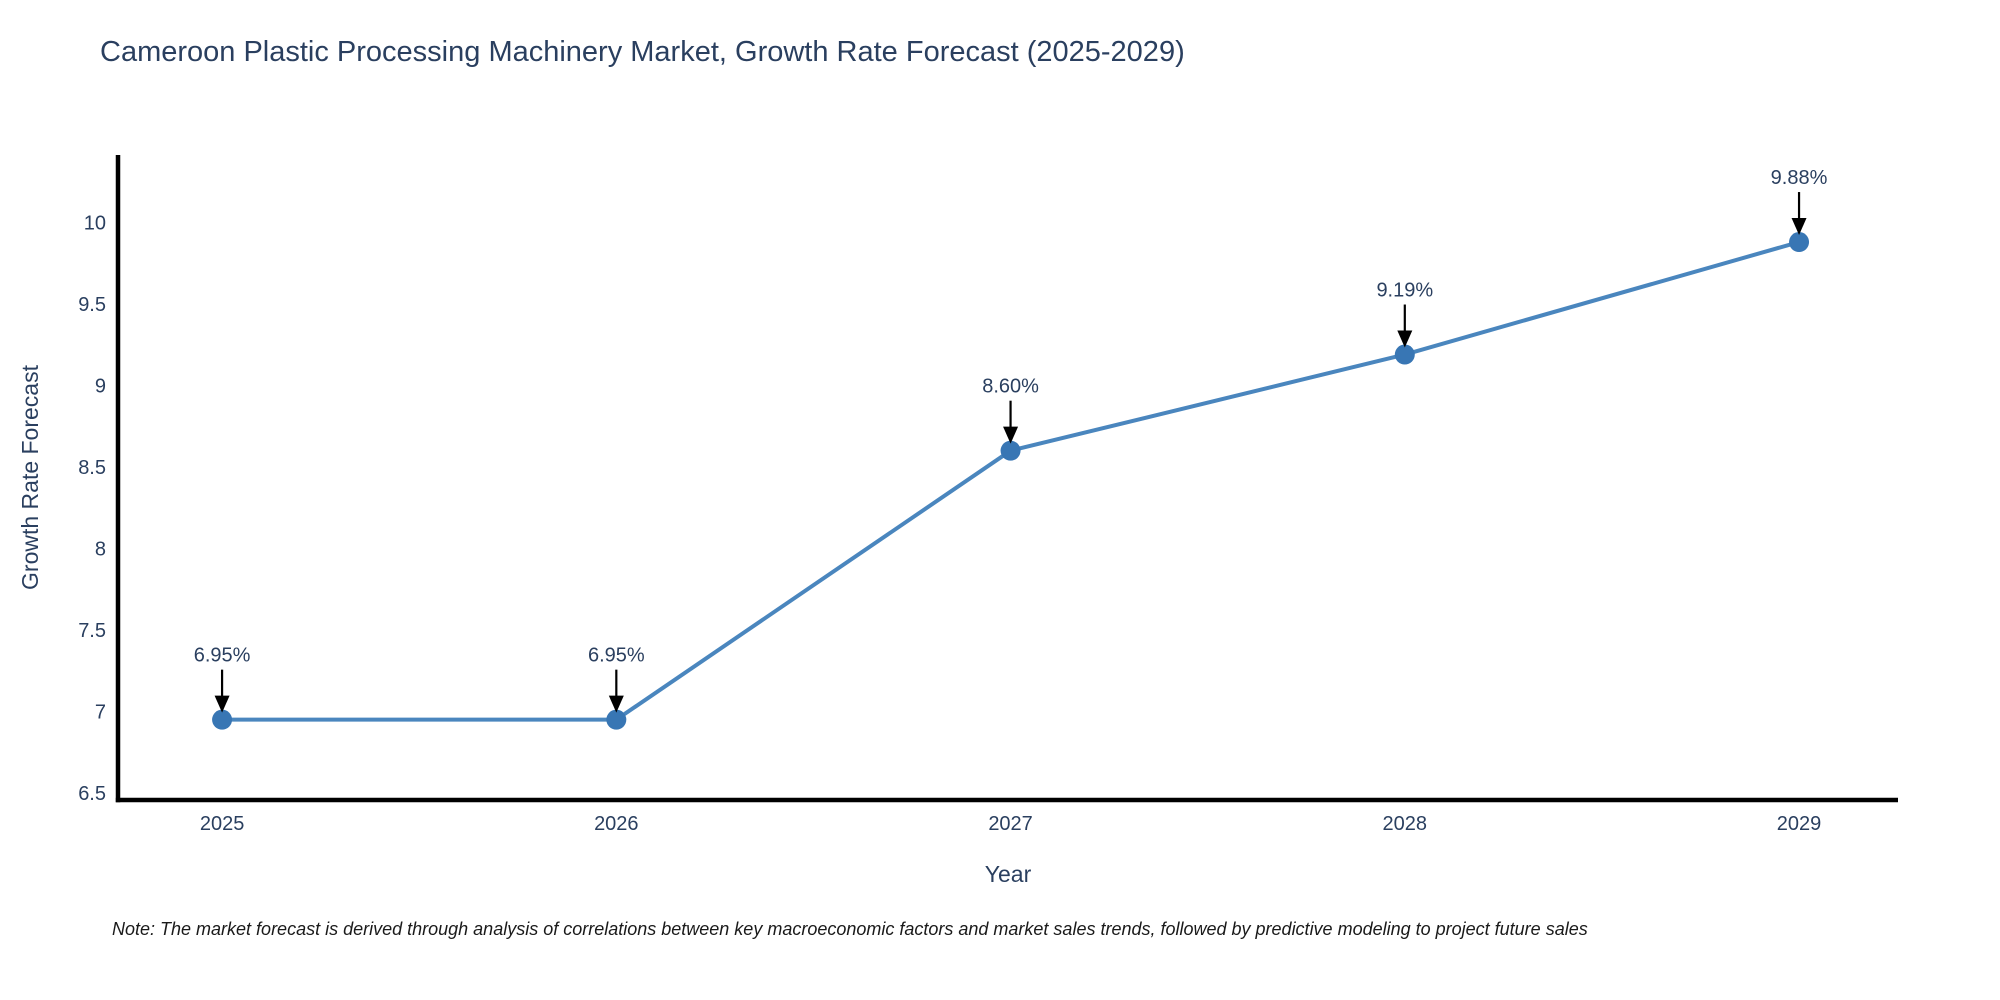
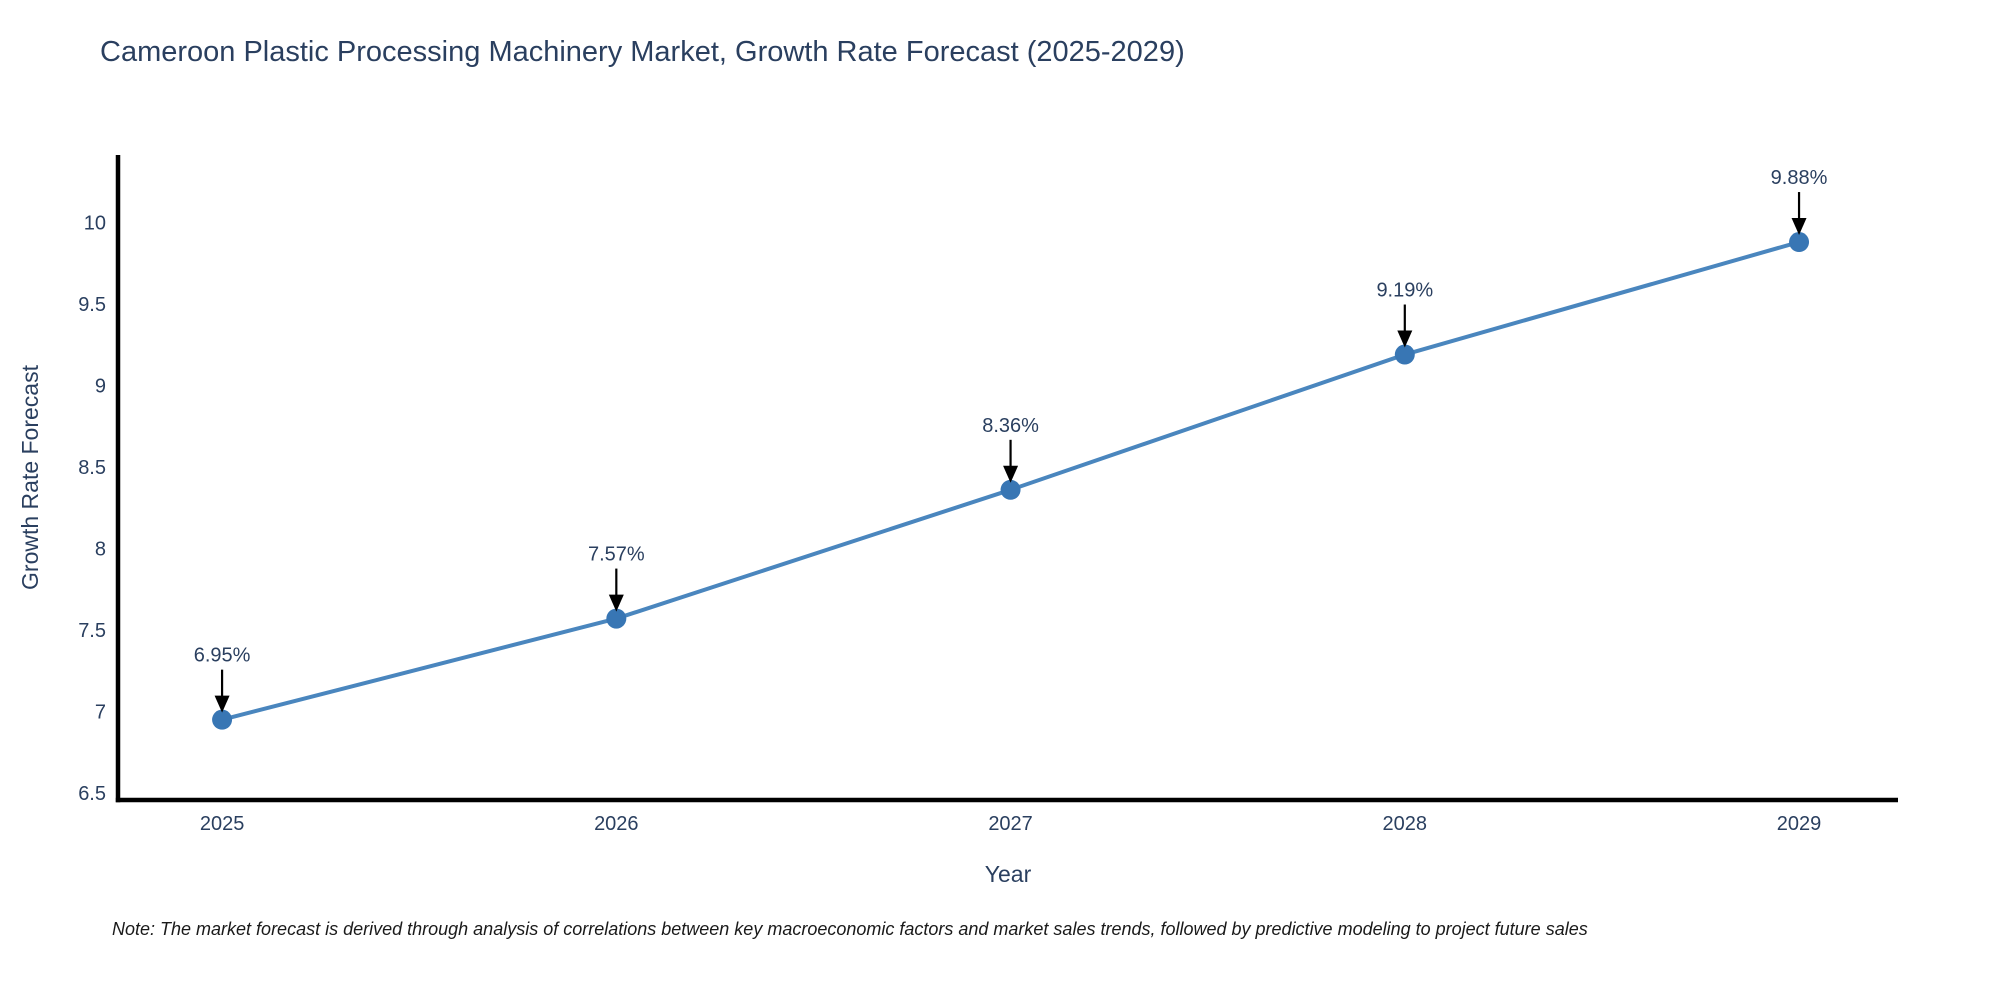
2026: 6.95% -> 7.57%
2027: 8.60% -> 8.36%
